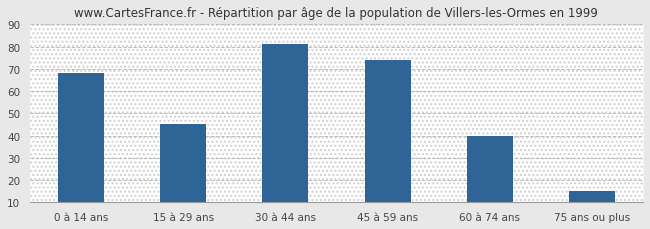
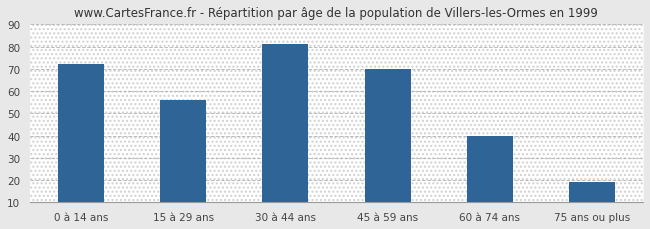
0 à 14 ans: 68 -> 72
15 à 29 ans: 45 -> 56
45 à 59 ans: 74 -> 70
75 ans ou plus: 15 -> 19
